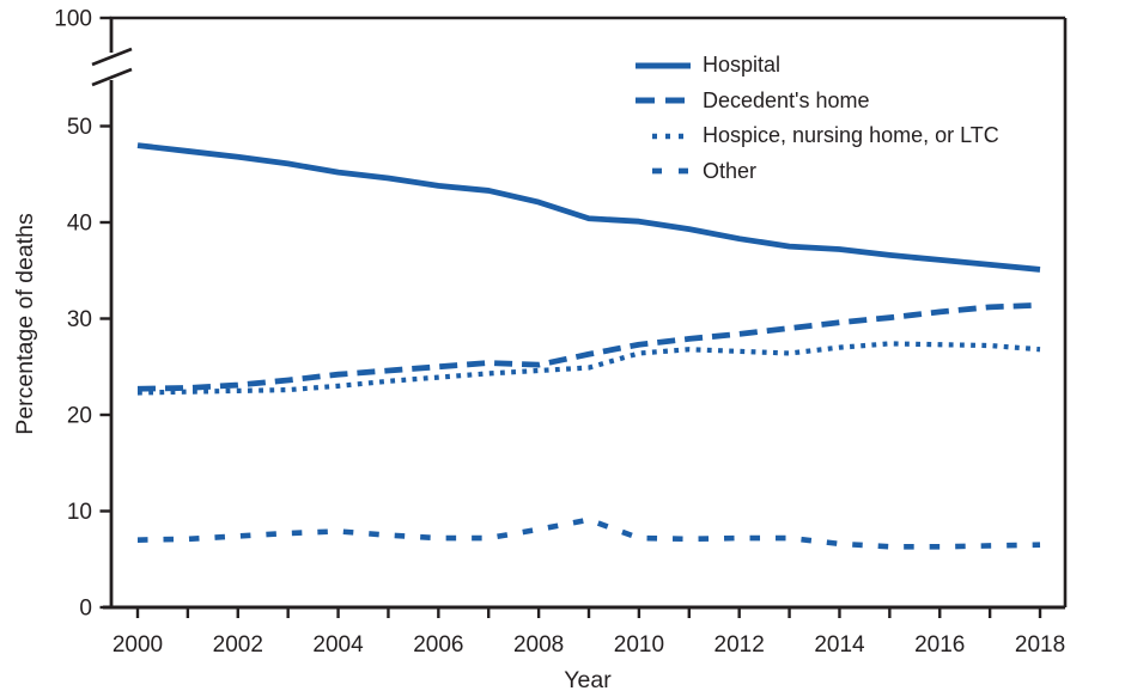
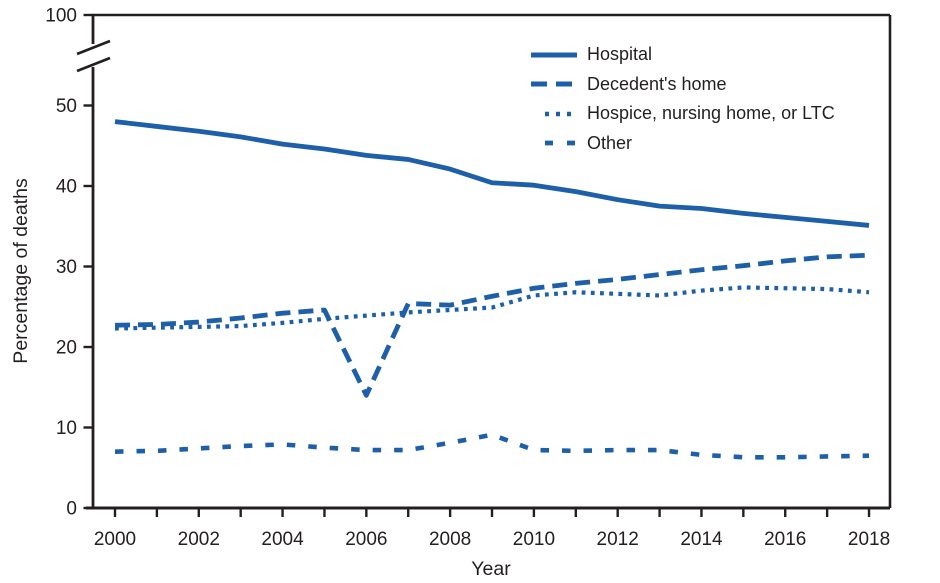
Decedent's home/2006: 25 -> 14
